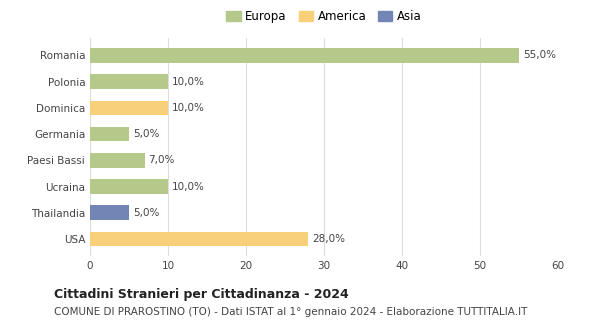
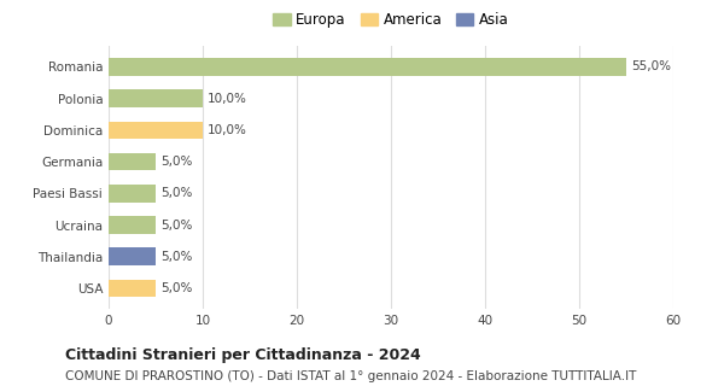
Paesi Bassi: 7,0% -> 5,0%
Ucraina: 10,0% -> 5,0%
USA: 28,0% -> 5,0%
